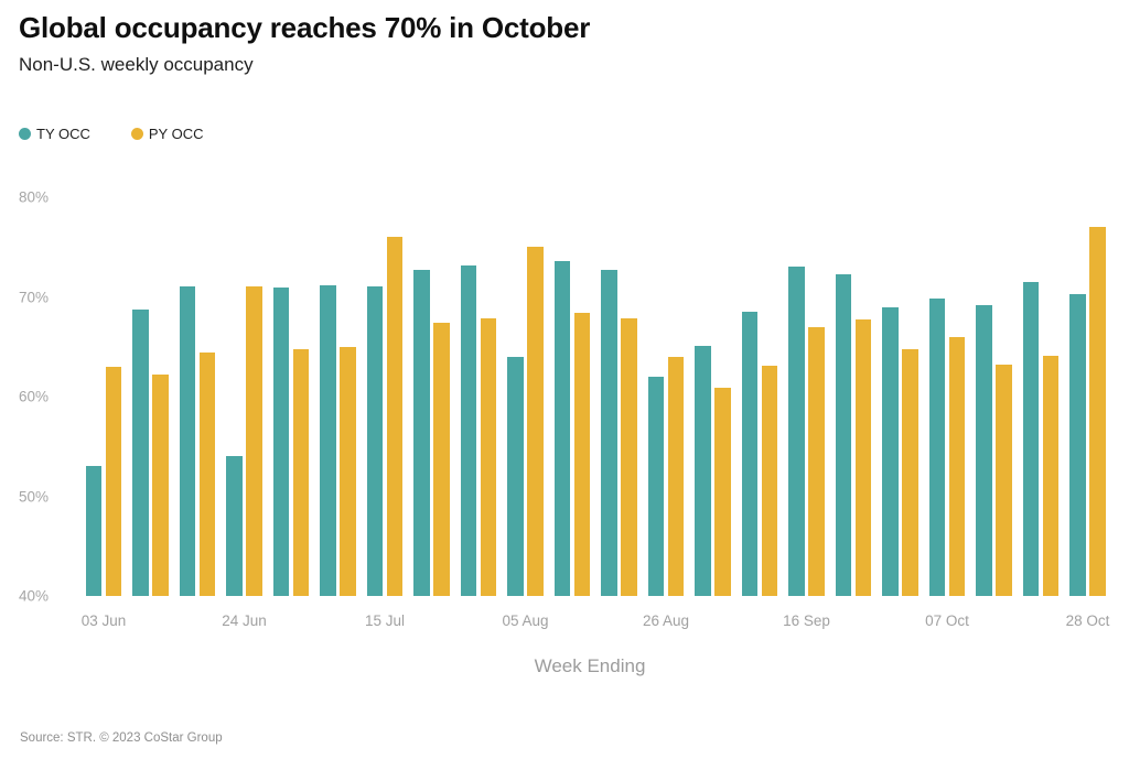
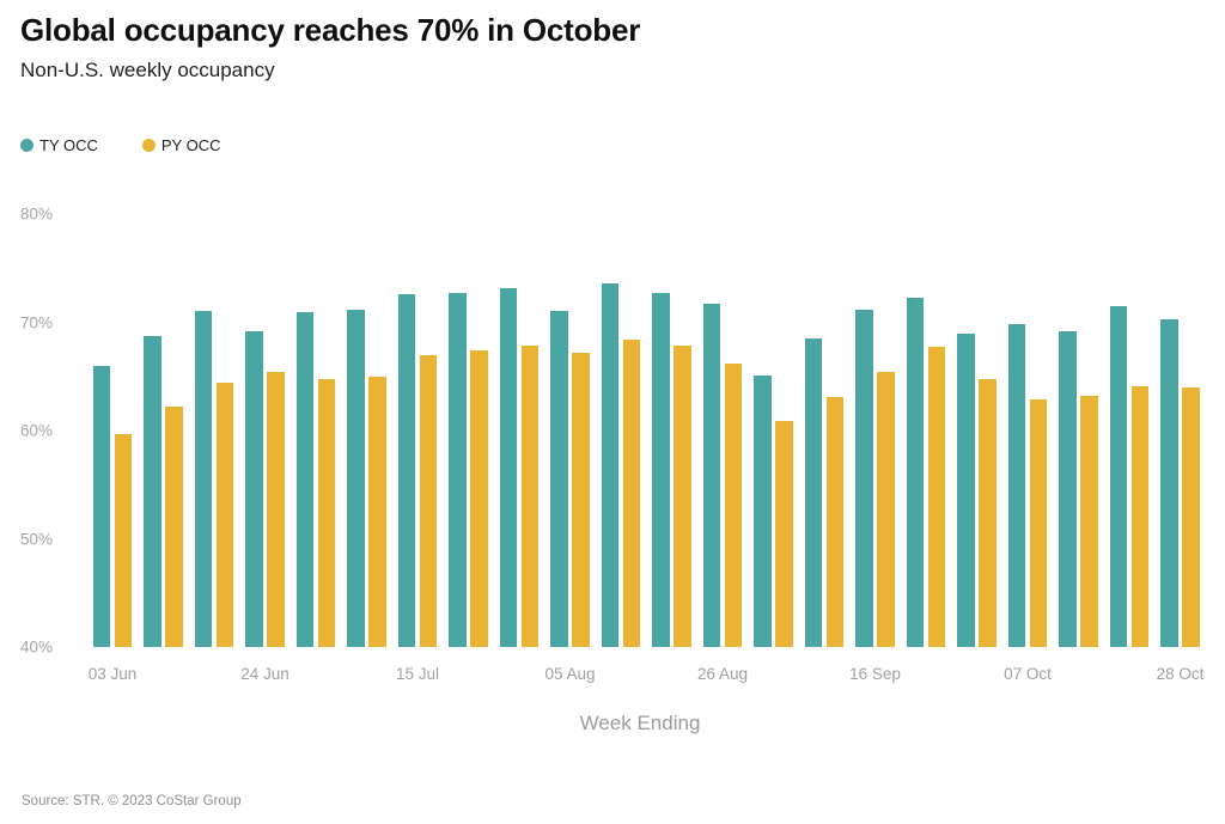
TY OCC/03 Jun: 53% -> 66%
PY OCC/03 Jun: 63% -> 60%
TY OCC/24 Jun: 54% -> 69%
PY OCC/24 Jun: 71% -> 65%
TY OCC/15 Jul: 71% -> 73%
PY OCC/15 Jul: 76% -> 67%
TY OCC/05 Aug: 64% -> 71%
PY OCC/05 Aug: 75% -> 67%
TY OCC/26 Aug: 62% -> 72%
PY OCC/26 Aug: 64% -> 66%
TY OCC/16 Sep: 73% -> 71%
PY OCC/16 Sep: 67% -> 65%
PY OCC/07 Oct: 66% -> 63%
PY OCC/28 Oct: 77% -> 64%
